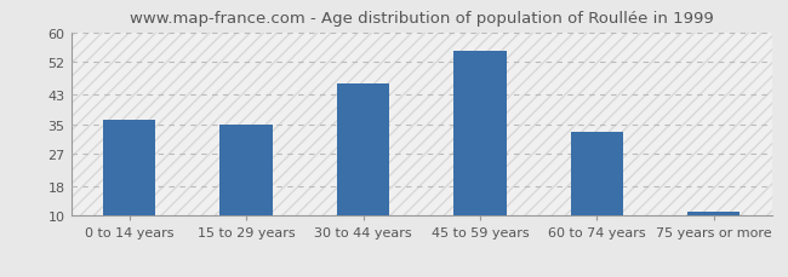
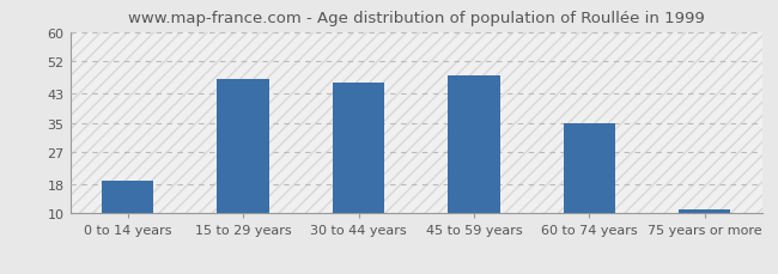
0 to 14 years: 36 -> 19
15 to 29 years: 35 -> 47
45 to 59 years: 55 -> 48
60 to 74 years: 33 -> 35
